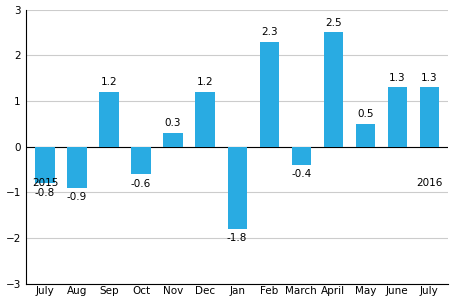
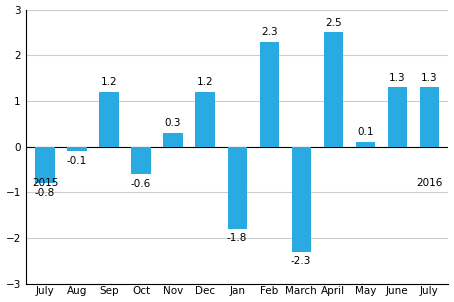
Aug: -0.9 -> -0.1
March: -0.4 -> -2.3
May: 0.5 -> 0.1
